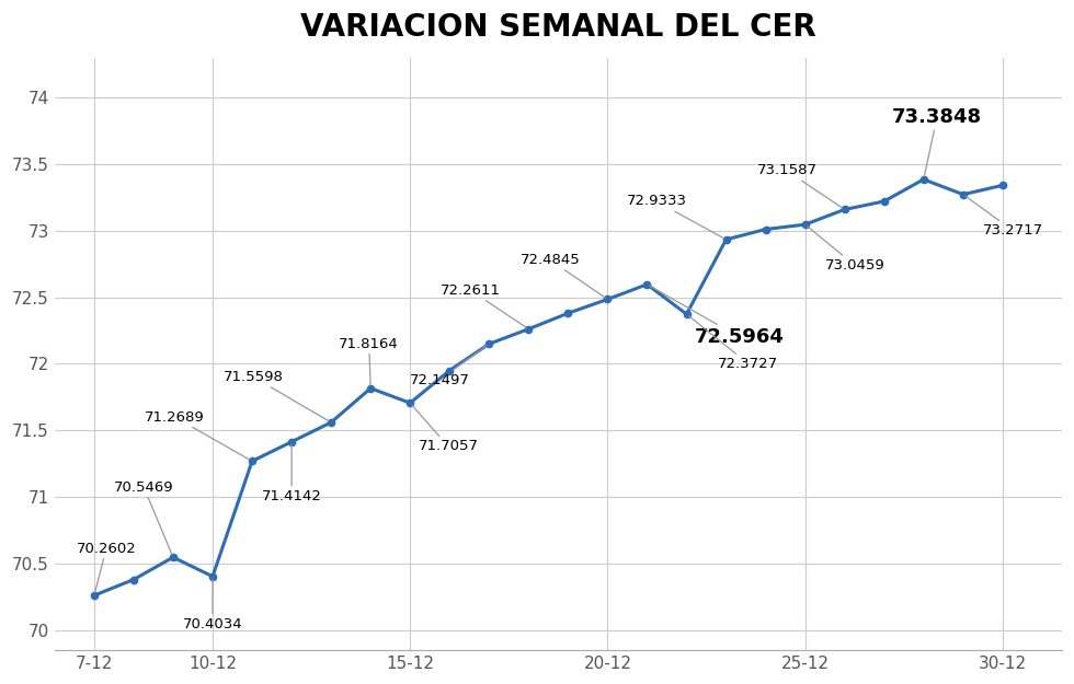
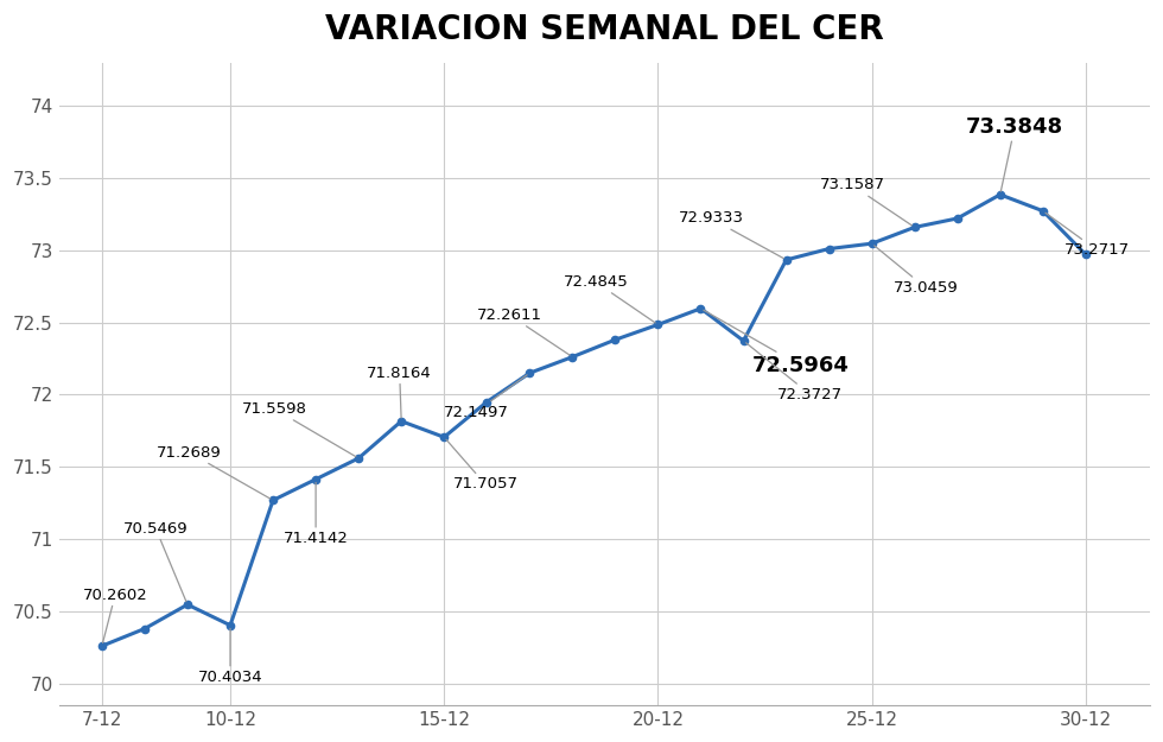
30-12: 73.34 -> 72.97
